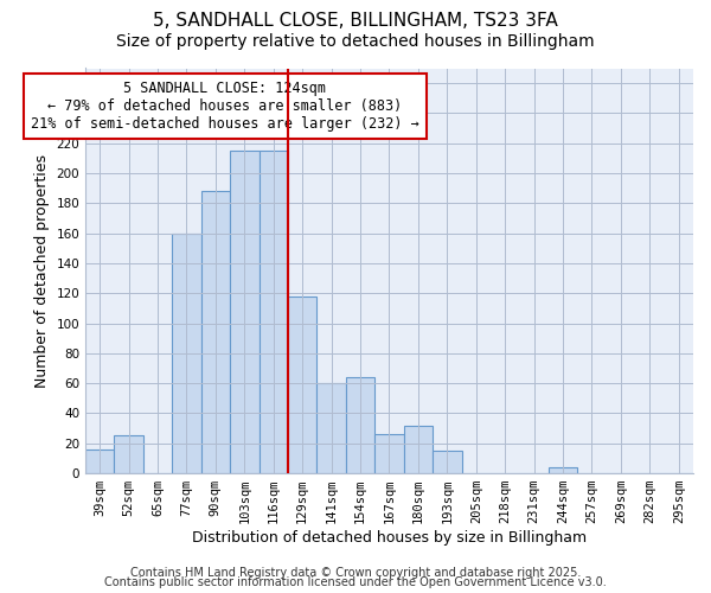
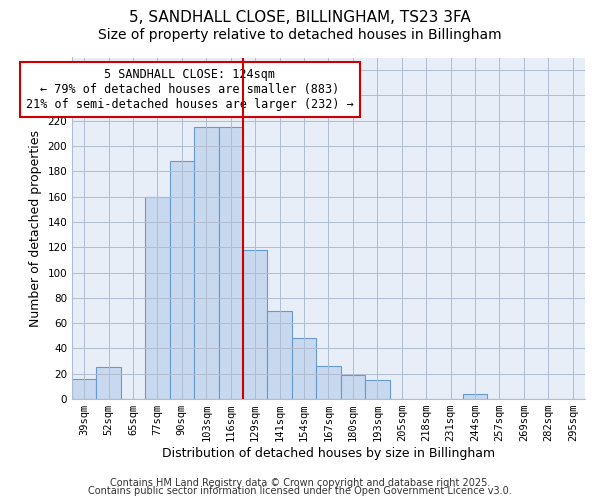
141sqm: 60 -> 70
154sqm: 64 -> 48
180sqm: 32 -> 19
